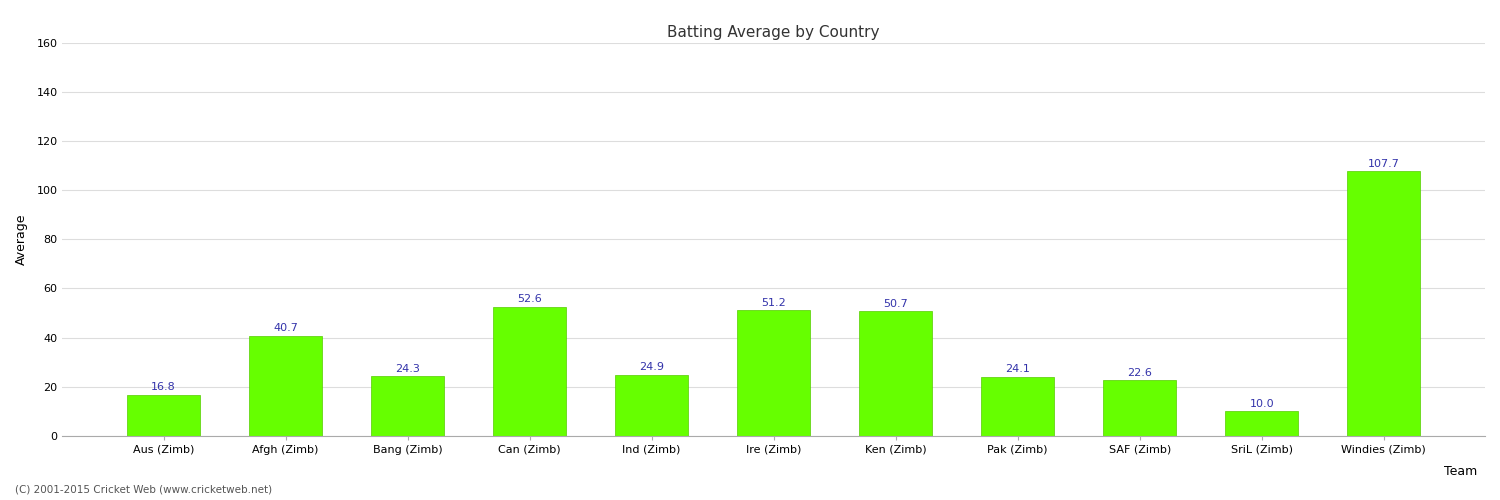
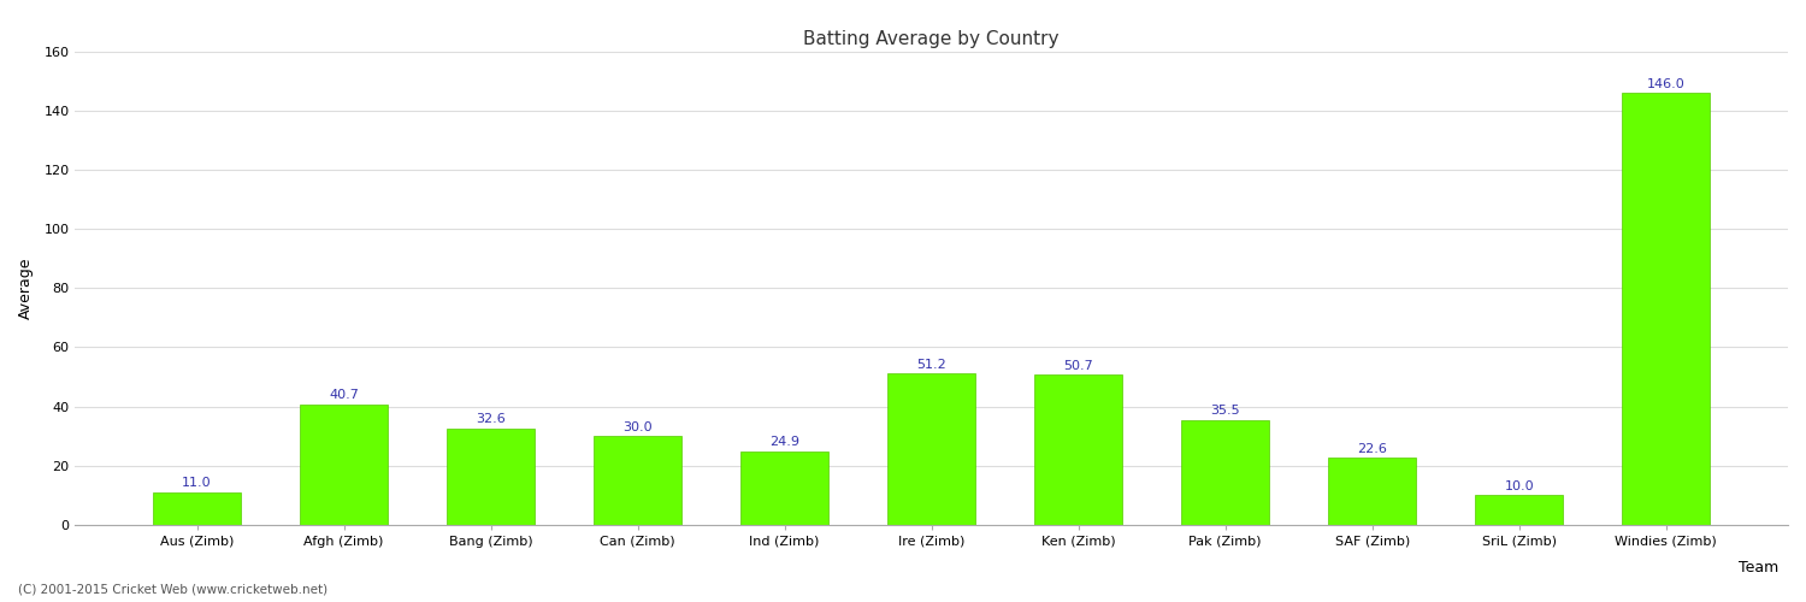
Aus (Zimb): 16.8 -> 11.0
Bang (Zimb): 24.3 -> 32.6
Can (Zimb): 52.6 -> 30.0
Pak (Zimb): 24.1 -> 35.5
Windies (Zimb): 107.7 -> 146.0
